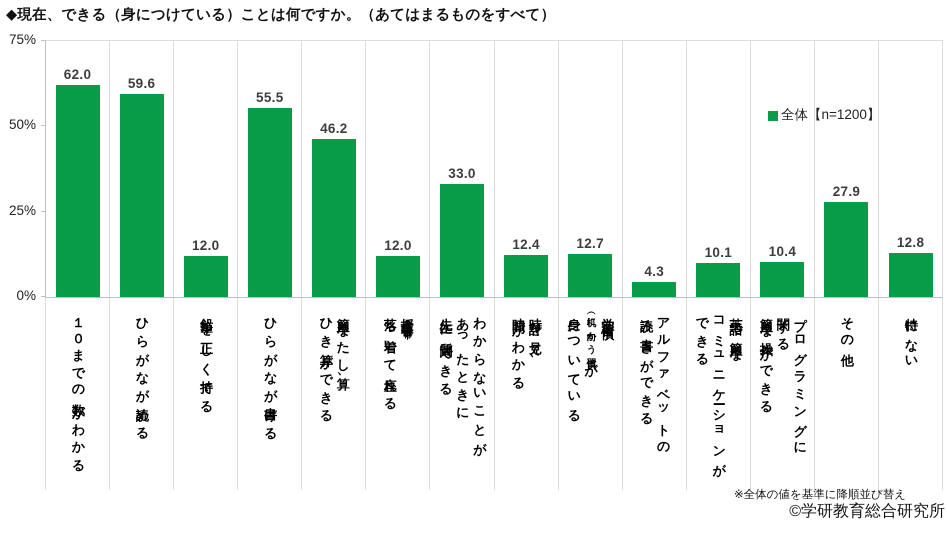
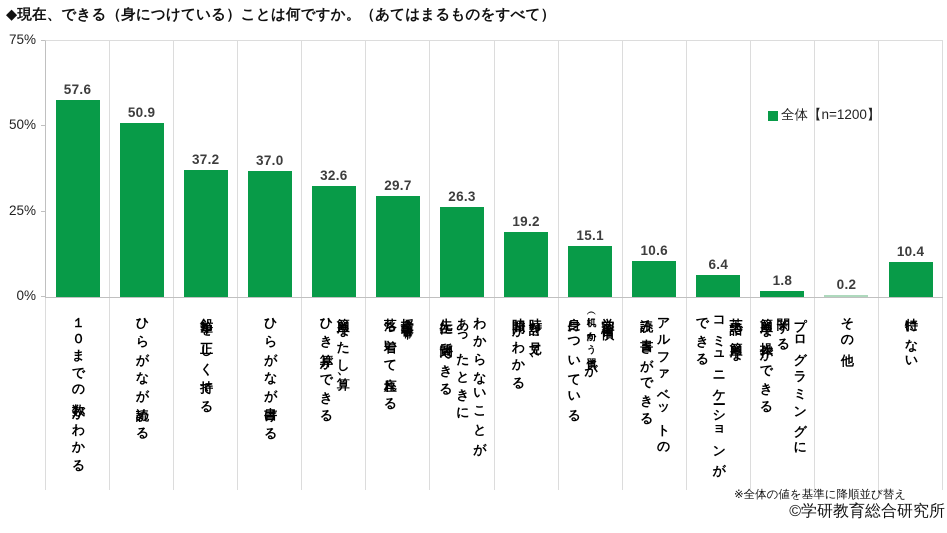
１０までの数がわかる: 62.0 -> 57.6
ひらがなが読める: 59.6 -> 50.9
鉛筆を正しく持てる: 12.0 -> 37.2
ひらがなが書ける: 55.5 -> 37.0
簡単なたし算、 ひき算ができる: 46.2 -> 32.6
授業中（保育中）、 落ち着いて座れる: 12.0 -> 29.7
わからないことが あったときに 先生に質問できる: 33.0 -> 26.3
時計を見て、 時間がわかる: 12.4 -> 19.2
学習習慣 （机に向かう習慣）が 身についている: 12.7 -> 15.1
アルファベットの 読み書きができる: 4.3 -> 10.6
英語で簡単な コミュニケーションが できる: 10.1 -> 6.4
プログラミングに 関する 簡単な操作ができる: 10.4 -> 1.8
その他: 27.9 -> 0.2
特にない: 12.8 -> 10.4
